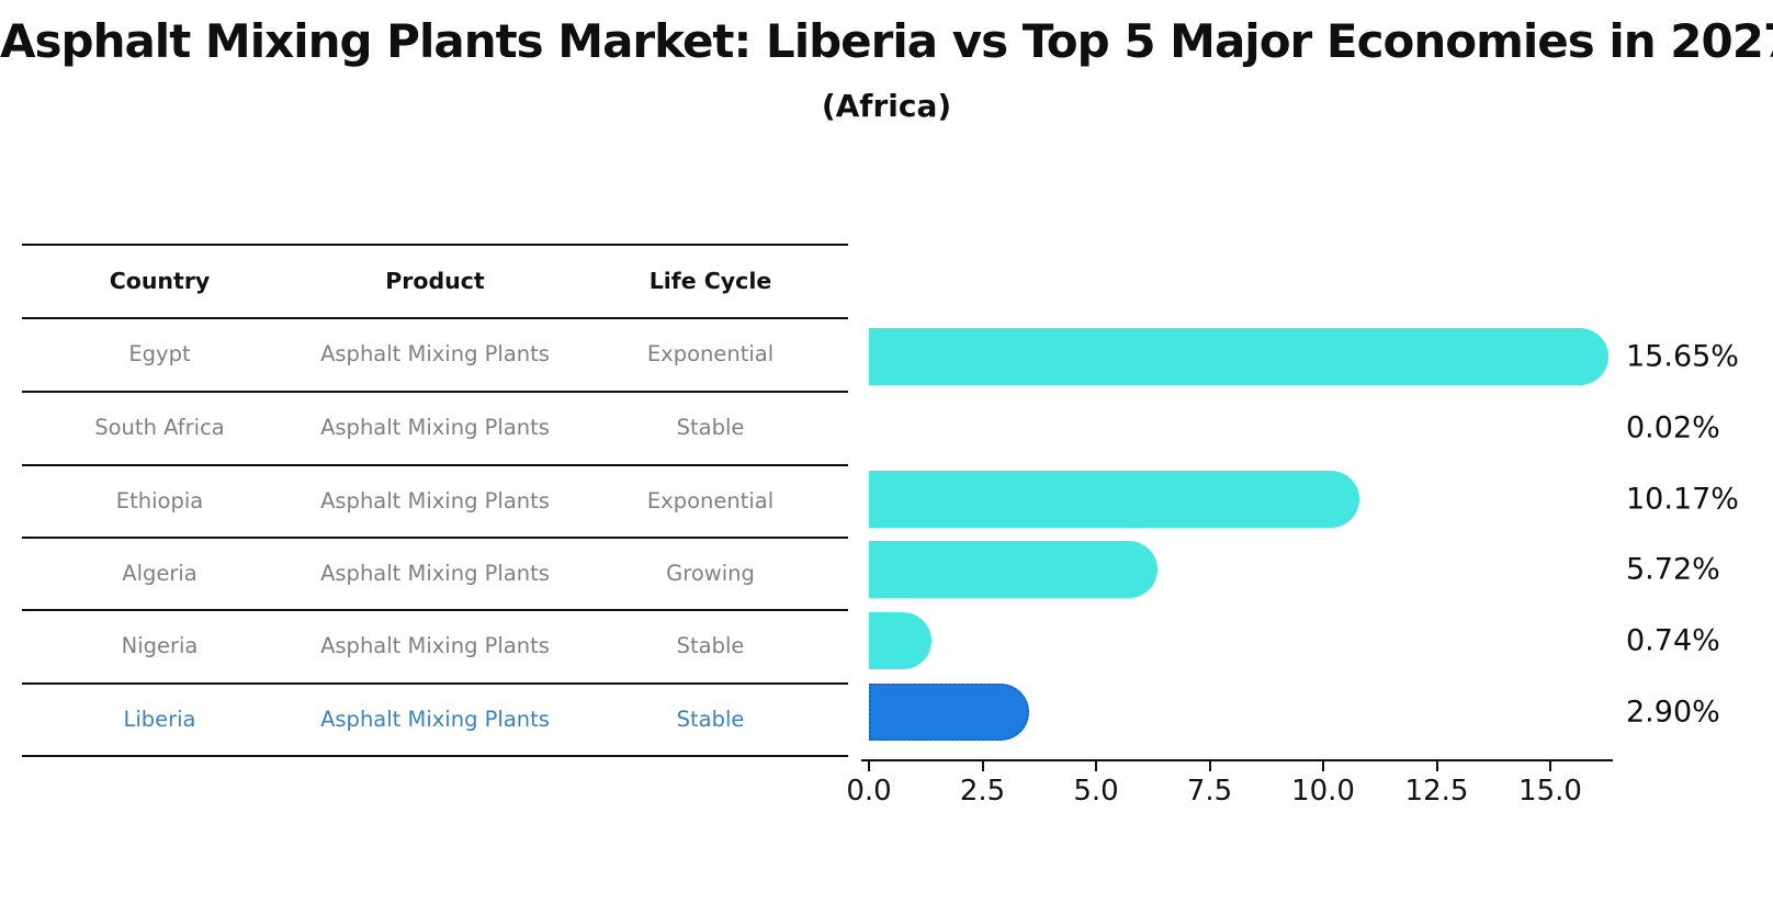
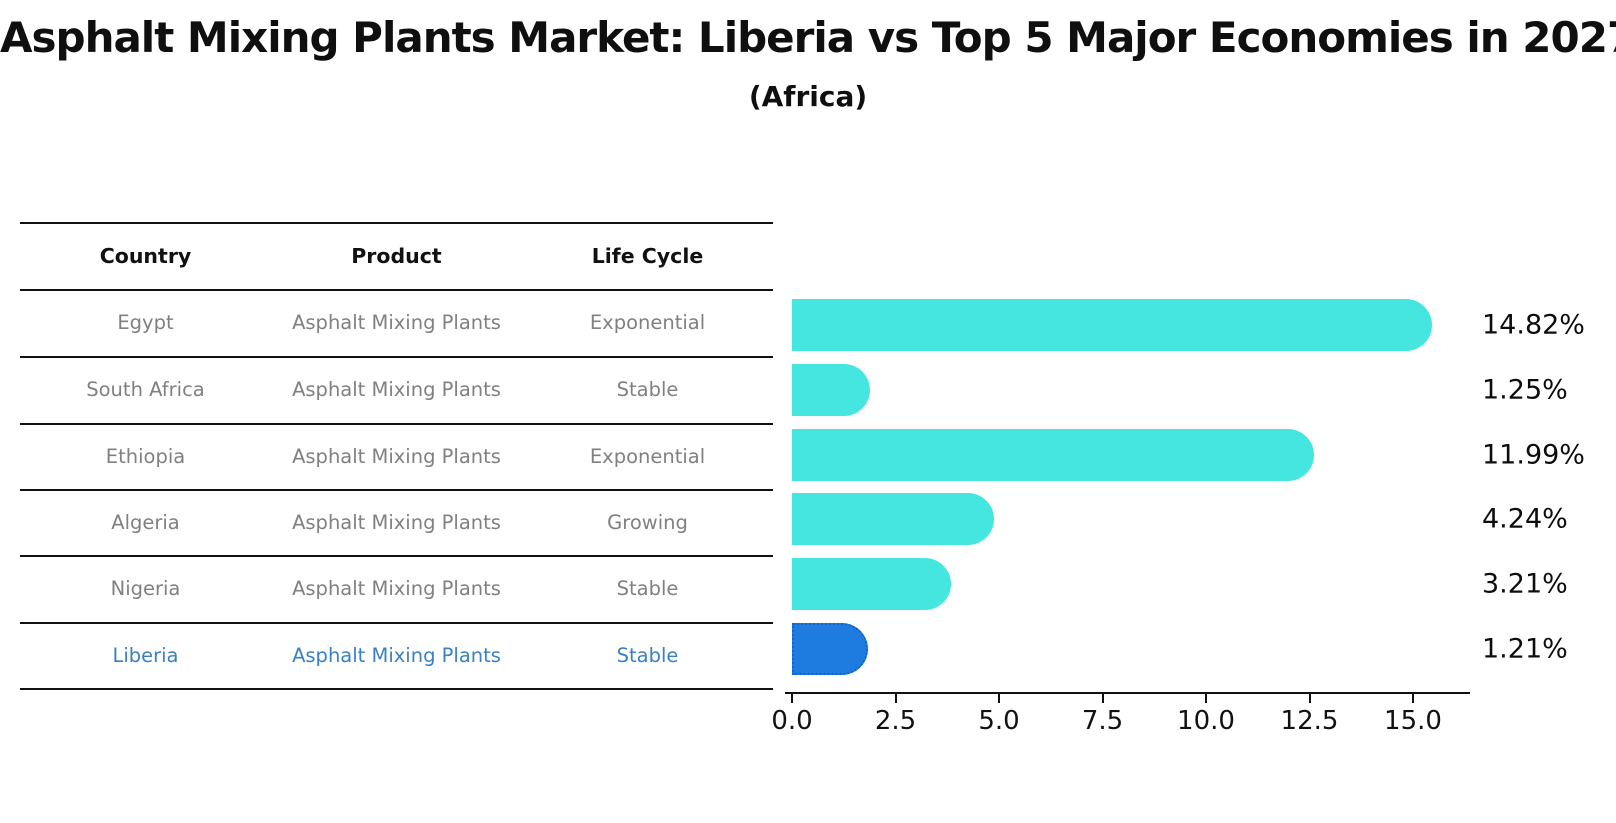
Egypt: 15.65% -> 14.82%
South Africa: 0.02% -> 1.25%
Ethiopia: 10.17% -> 11.99%
Algeria: 5.72% -> 4.24%
Nigeria: 0.74% -> 3.21%
Liberia: 2.90% -> 1.21%
